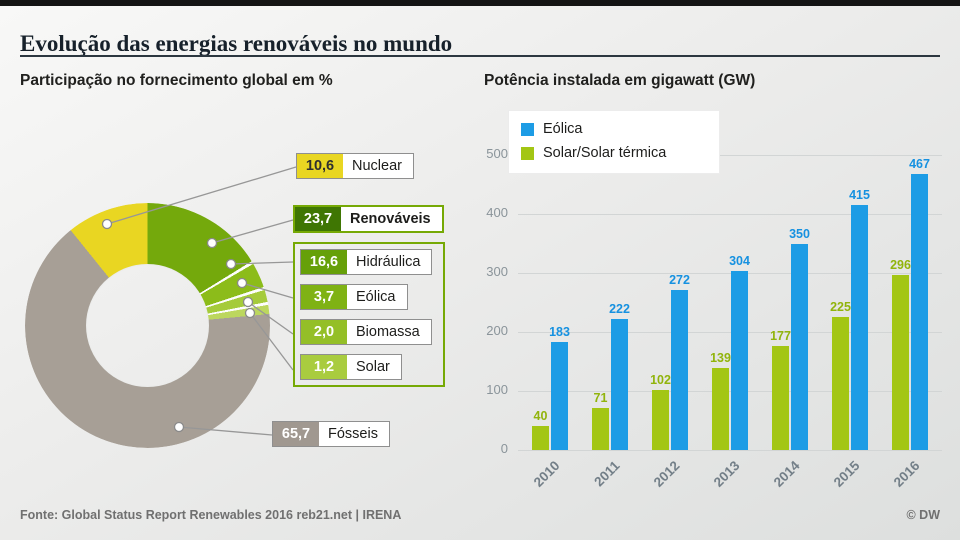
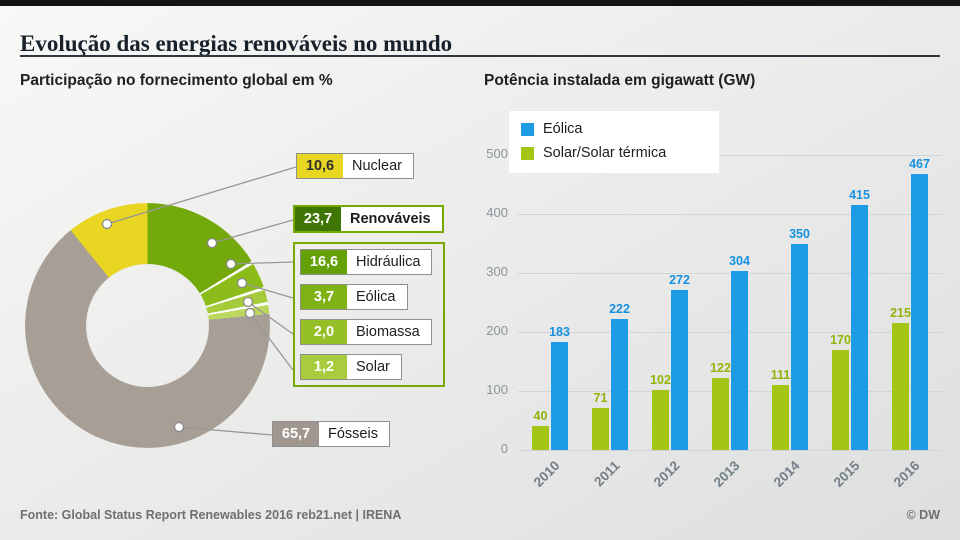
Potência instalada em gigawatt (GW)/Solar/Solar térmica/2013: 139 -> 122
Potência instalada em gigawatt (GW)/Solar/Solar térmica/2014: 177 -> 111
Potência instalada em gigawatt (GW)/Solar/Solar térmica/2015: 225 -> 170
Potência instalada em gigawatt (GW)/Solar/Solar térmica/2016: 296 -> 215
